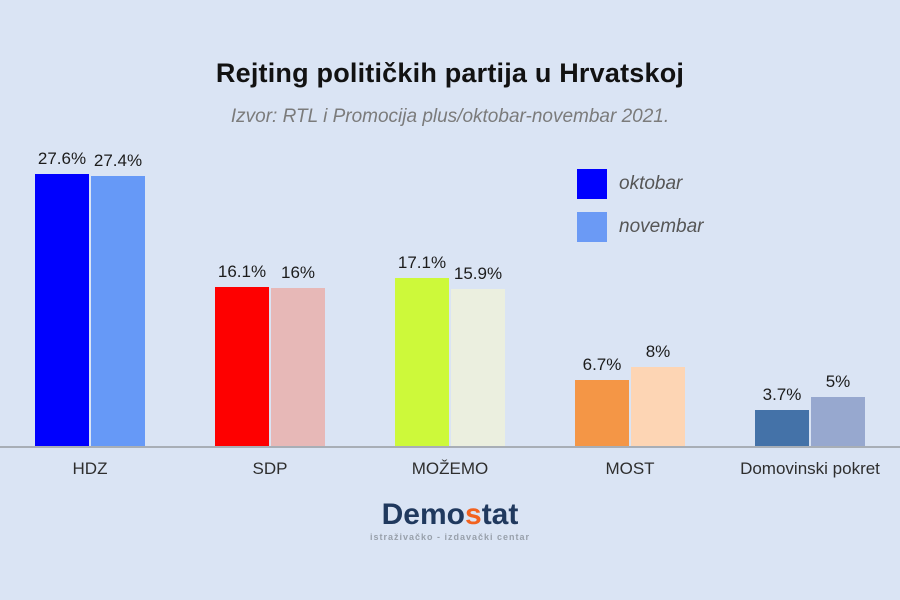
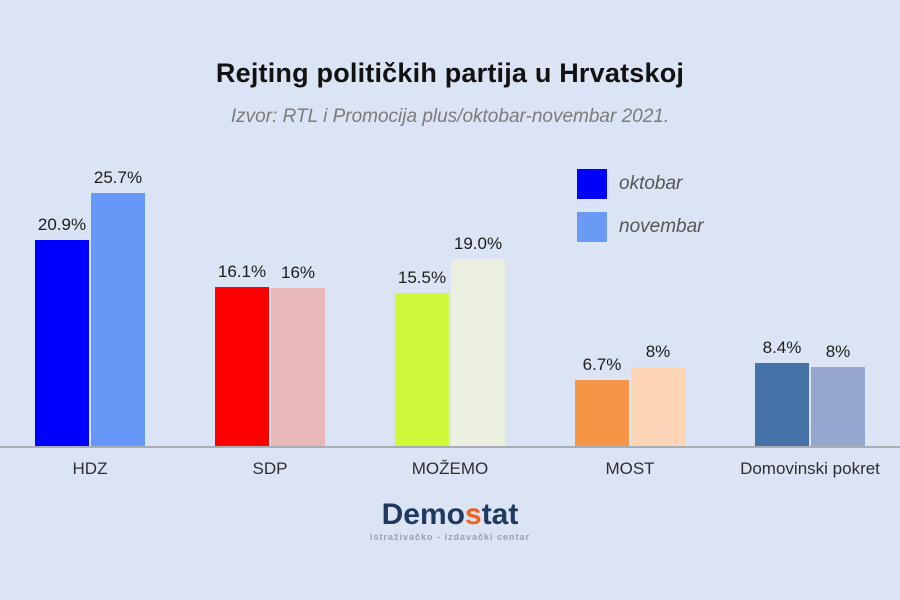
oktobar/HDZ: 27.6% -> 20.9%
novembar/HDZ: 27.4% -> 25.7%
oktobar/MOŽEMO: 17.1% -> 15.5%
novembar/MOŽEMO: 15.9% -> 19.0%
oktobar/Domovinski pokret: 3.7% -> 8.4%
novembar/Domovinski pokret: 5% -> 8%
